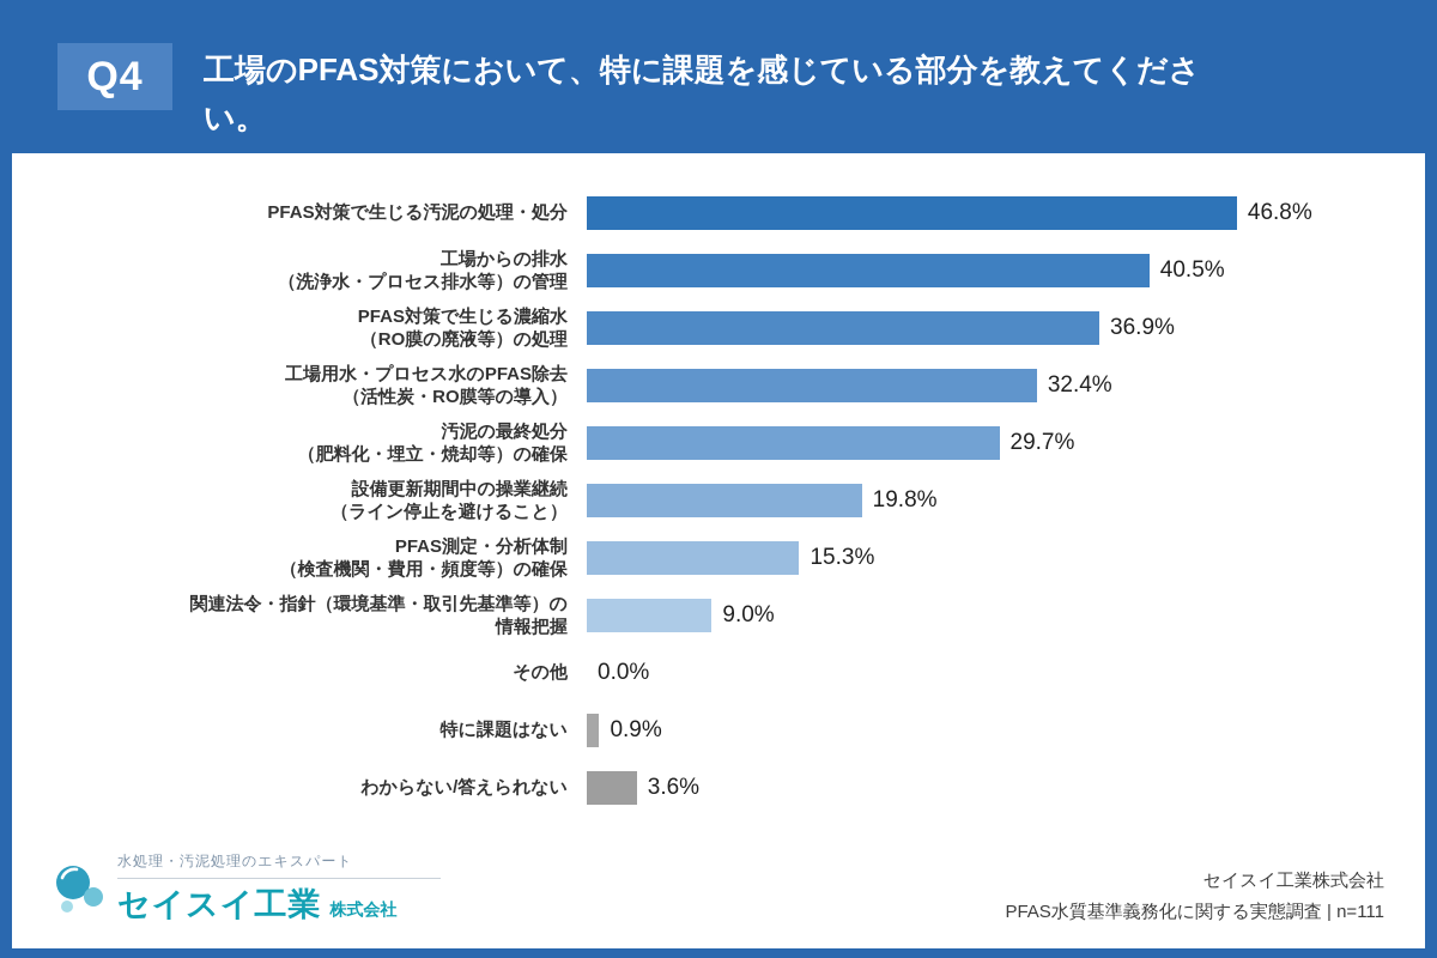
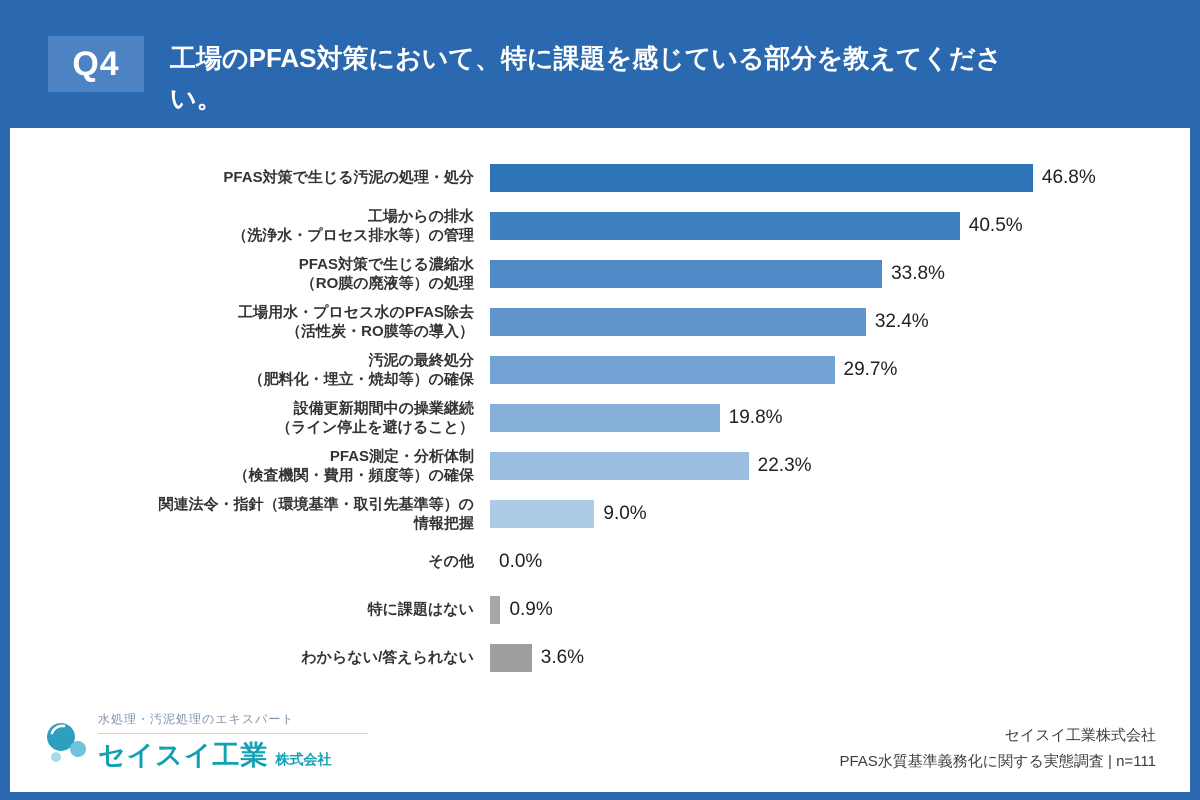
PFAS対策で生じる濃縮水 （RO膜の廃液等）の処理: 36.9% -> 33.8%
PFAS測定・分析体制 （検査機関・費用・頻度等）の確保: 15.3% -> 22.3%
